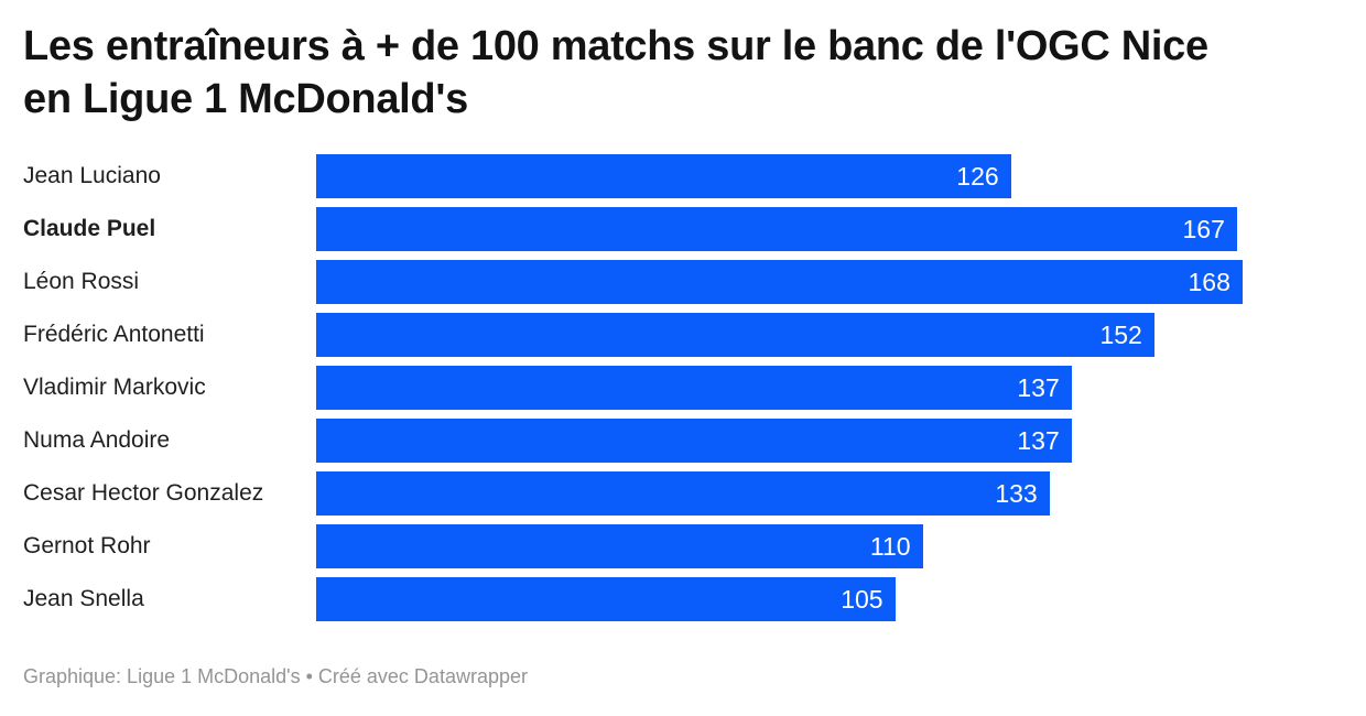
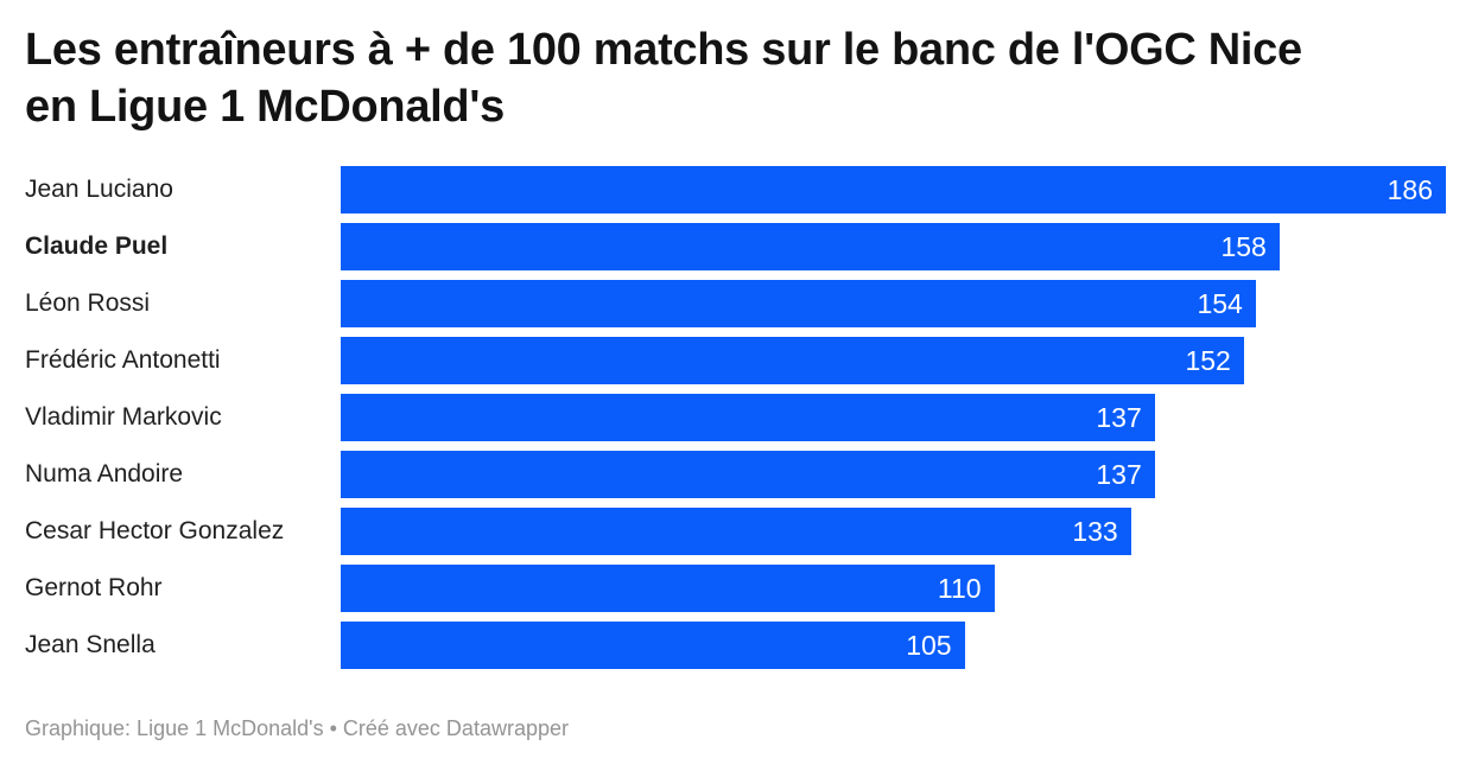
Jean Luciano: 126 -> 186
Claude Puel: 167 -> 158
Léon Rossi: 168 -> 154
